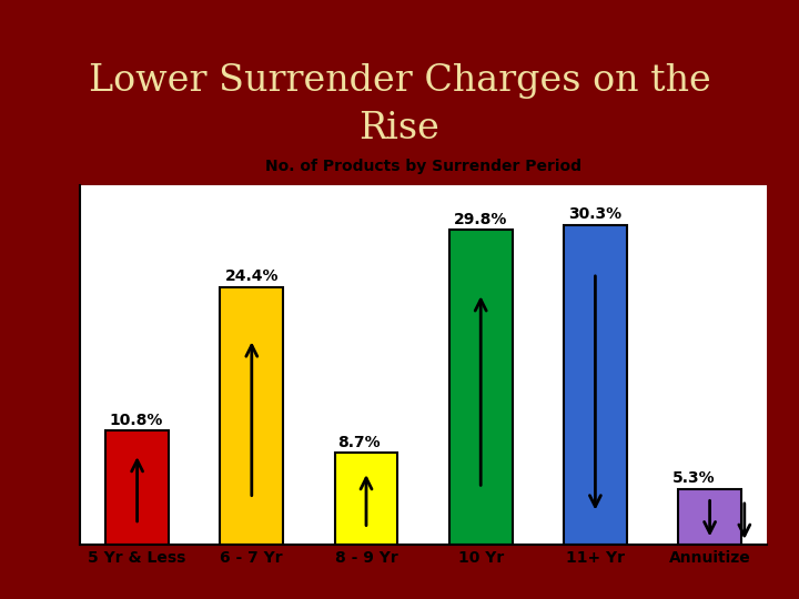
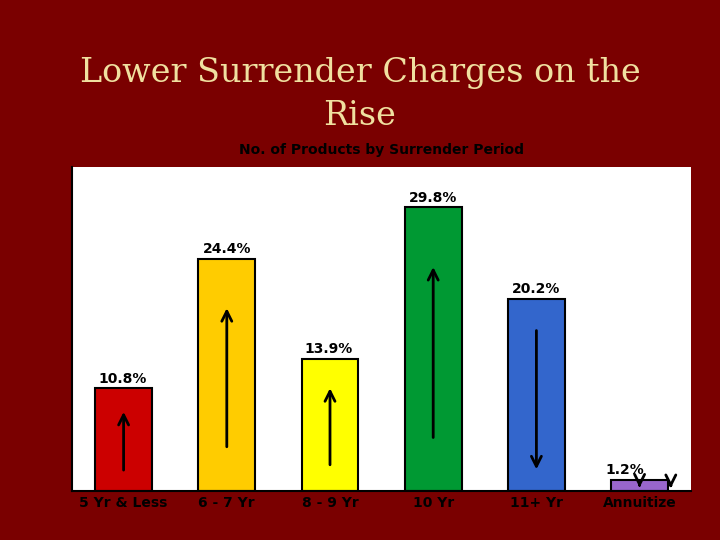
8 - 9 Yr: 8.7% -> 13.9%
11+ Yr: 30.3% -> 20.2%
Annuitize: 5.3% -> 1.2%
